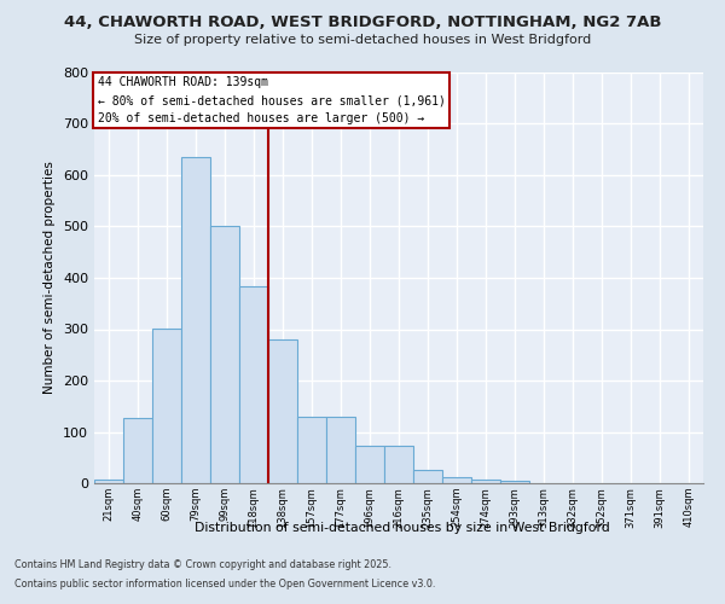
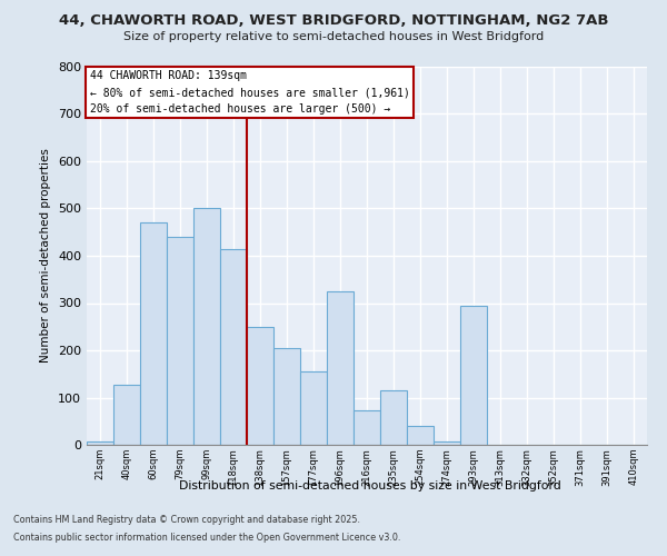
60sqm: 302 -> 470
79sqm: 636 -> 440
118sqm: 384 -> 415
138sqm: 280 -> 250
157sqm: 130 -> 205
177sqm: 130 -> 155
196sqm: 72 -> 325
235sqm: 25 -> 115
254sqm: 12 -> 40
293sqm: 5 -> 295
